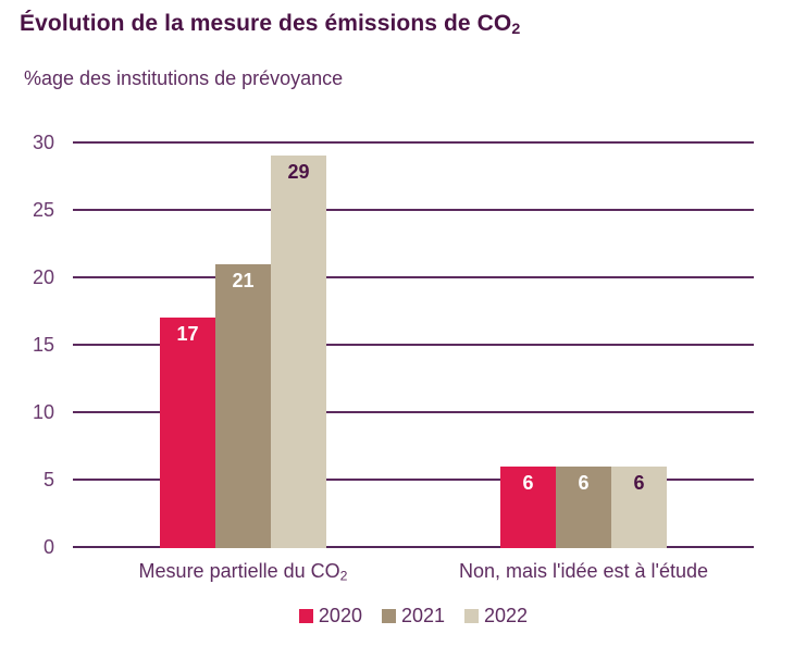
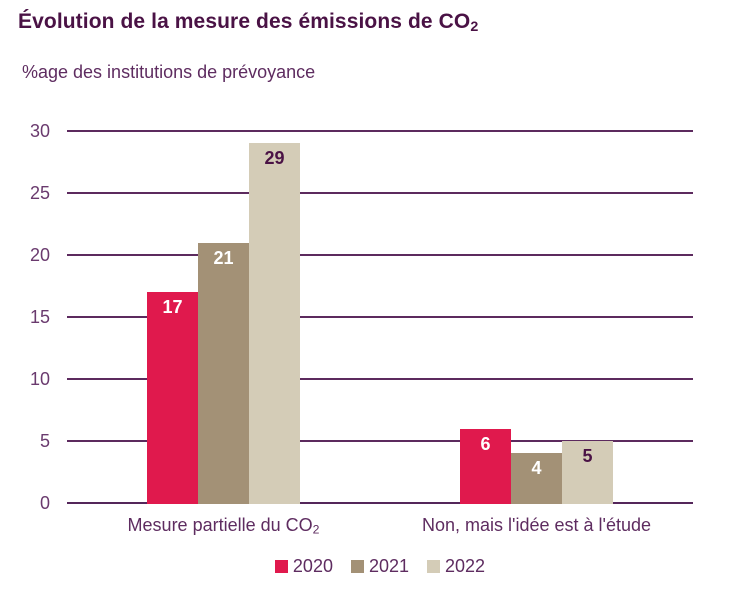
2021/Non, mais l'idée est à l'étude: 6 -> 4
2022/Non, mais l'idée est à l'étude: 6 -> 5
